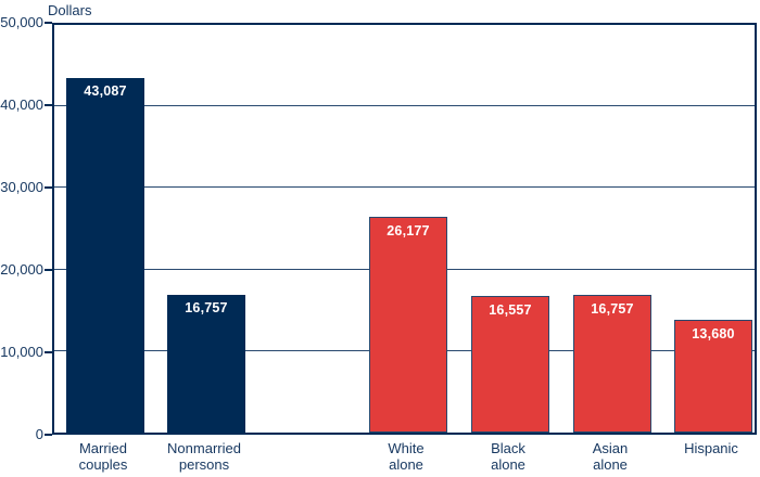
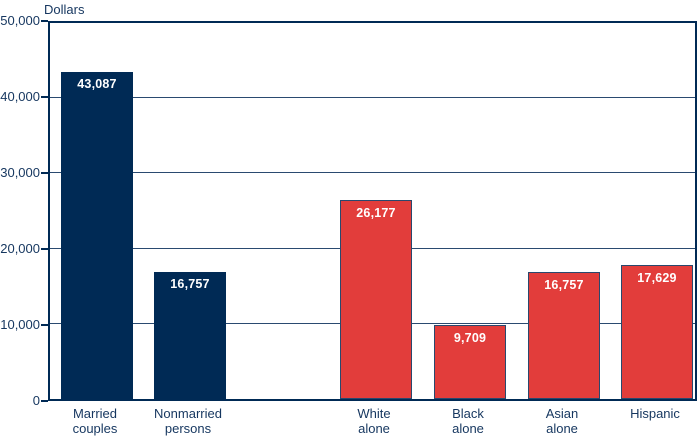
Black alone: 16,557 -> 9,709
Hispanic: 13,680 -> 17,629
